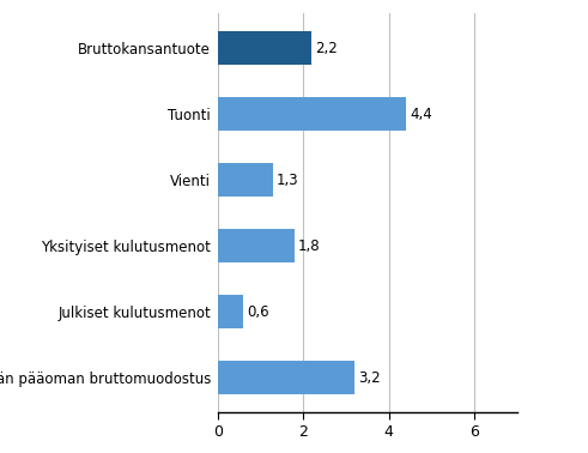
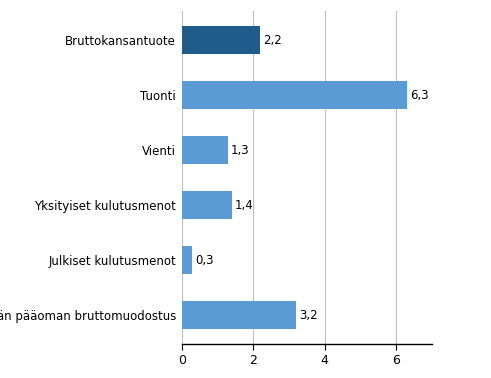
Tuonti: 4,4 -> 6,3
Yksityiset kulutusmenot: 1,8 -> 1,4
Julkiset kulutusmenot: 0,6 -> 0,3
